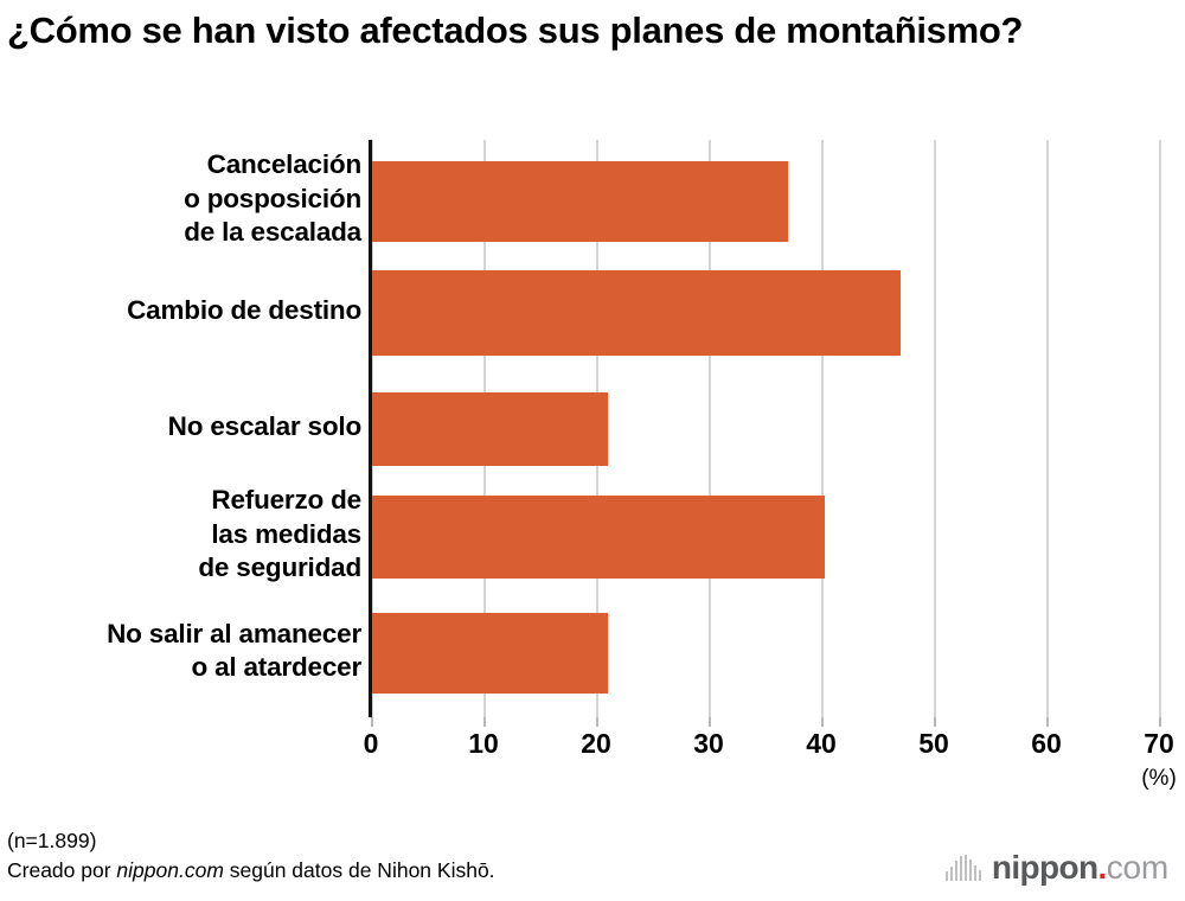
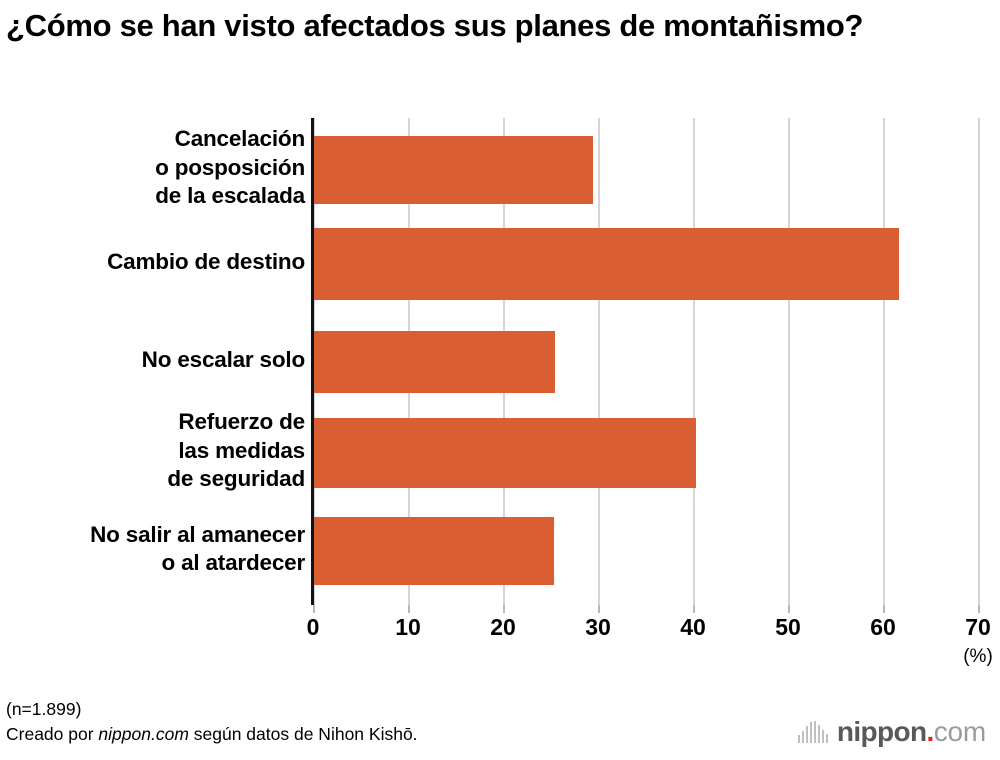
Cancelación o posposición de la escalada: 37 -> 30
Cambio de destino: 47 -> 62
No escalar solo: 21 -> 26
No salir al amanecer o al atardecer: 21 -> 25
